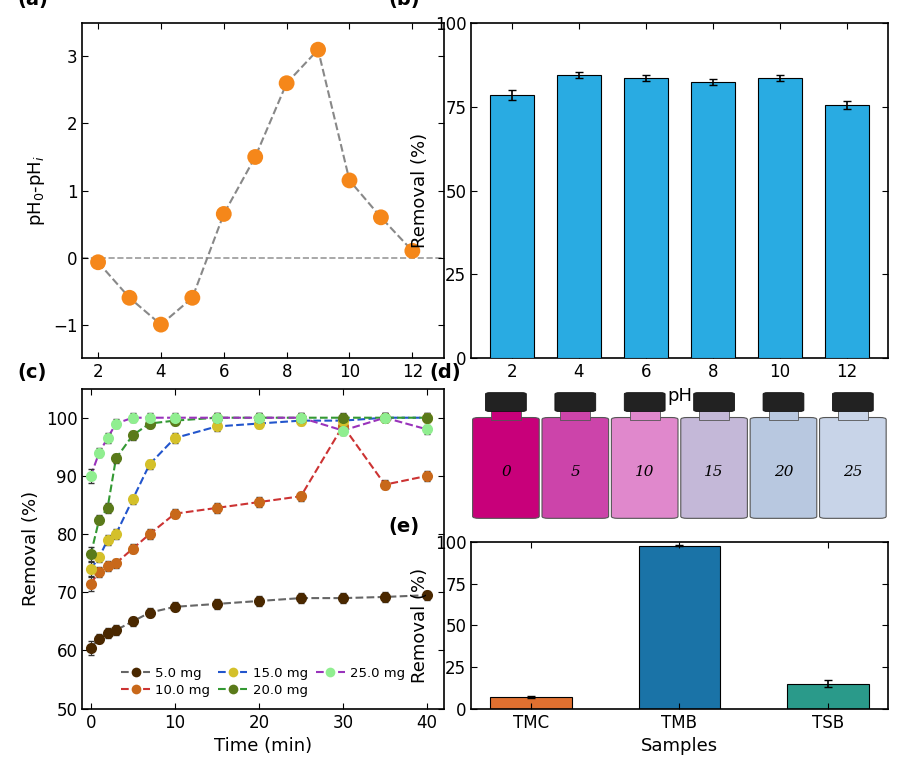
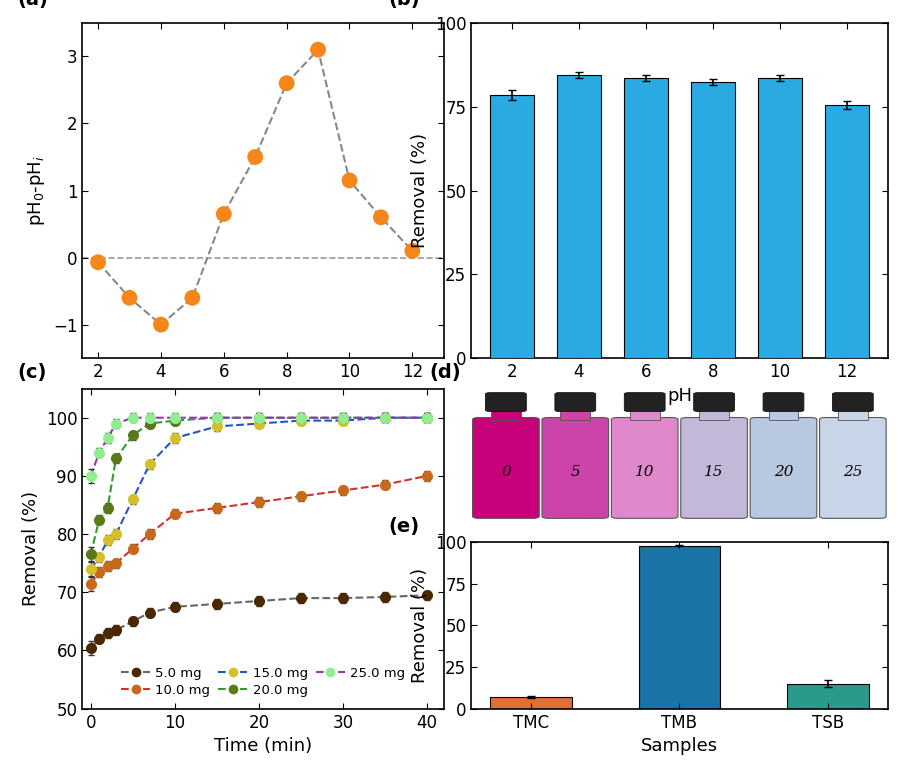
10.0 mg/30: 98.6 -> 87.5
25.0 mg/30: 97.8 -> 100.0
25.0 mg/40: 98.0 -> 100.0
